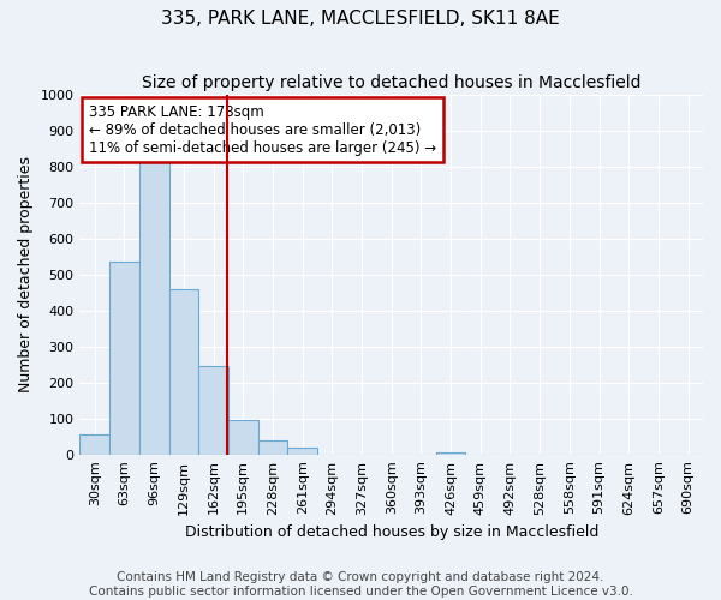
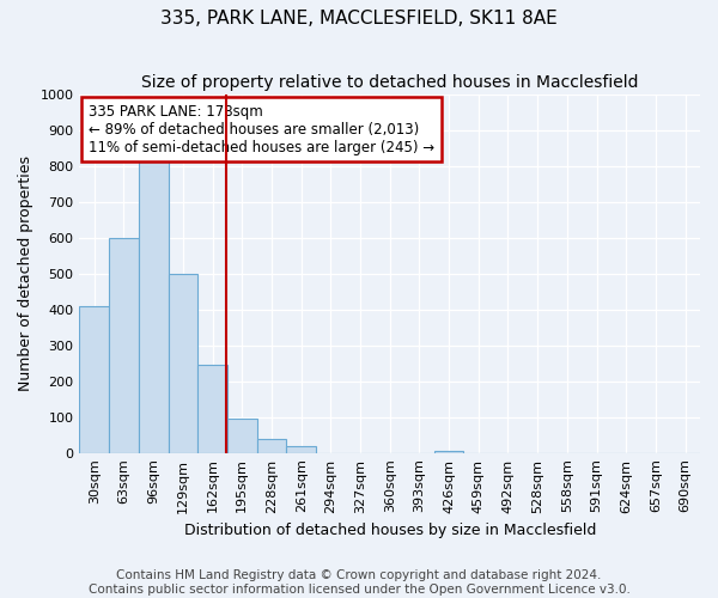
30sqm: 55 -> 410
63sqm: 535 -> 600
129sqm: 460 -> 500
